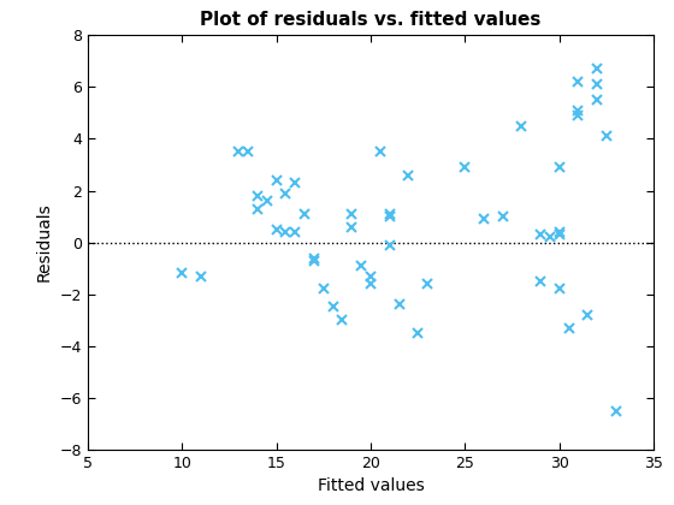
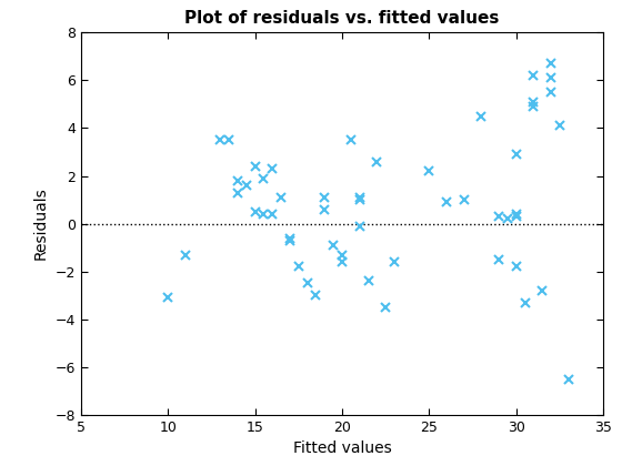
10: -1.2 -> -3.1
25: 2.9 -> 2.2
